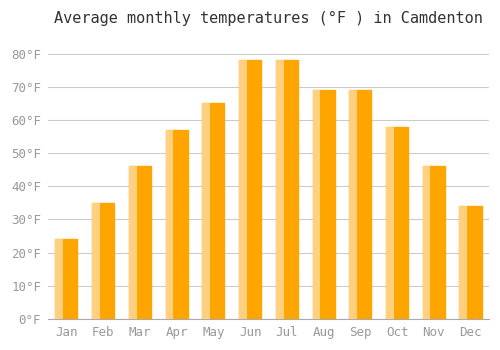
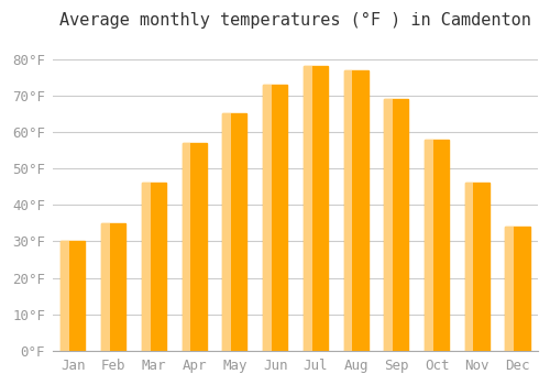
Jan: 24°F -> 30°F
Jun: 78°F -> 73°F
Aug: 69°F -> 77°F
